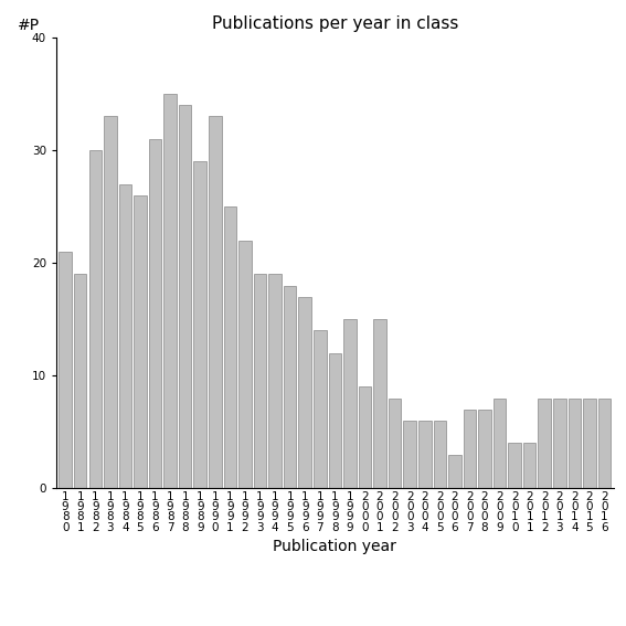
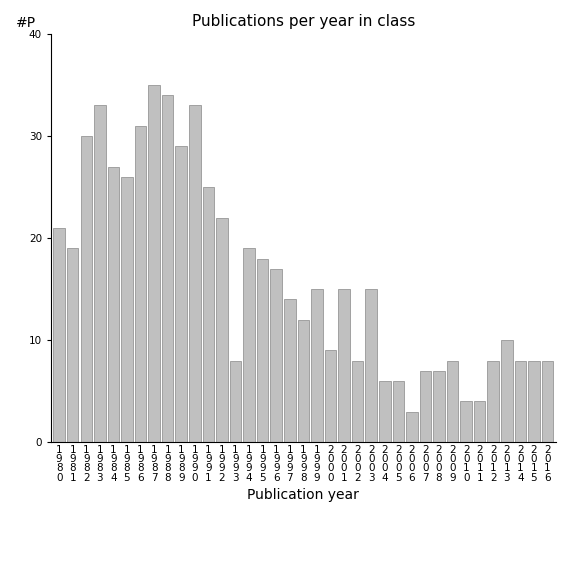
1 9 9 3: 19 -> 8
2 0 0 3: 6 -> 15
2 0 1 3: 8 -> 10
